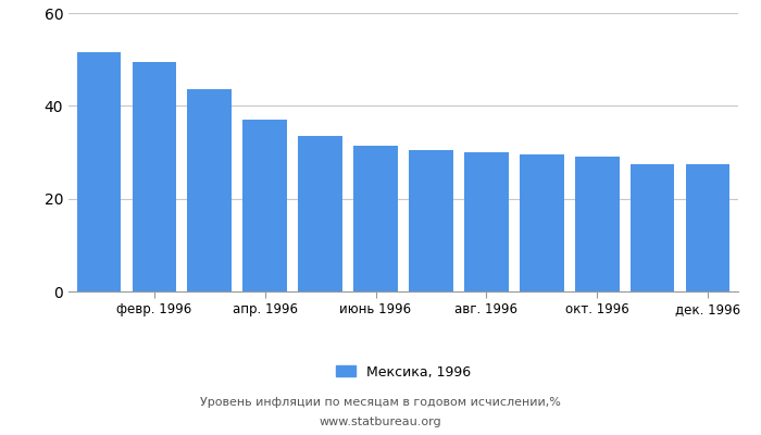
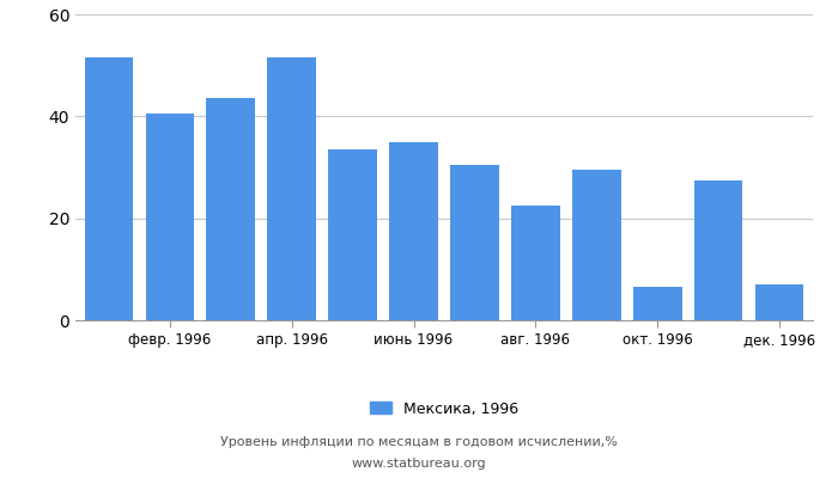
февр. 1996: 49.5 -> 40.5
апр. 1996: 37.0 -> 51.5
июнь 1996: 31.5 -> 35.0
авг. 1996: 30.0 -> 22.5
окт. 1996: 29.0 -> 6.5
дек. 1996: 27.5 -> 7.0
